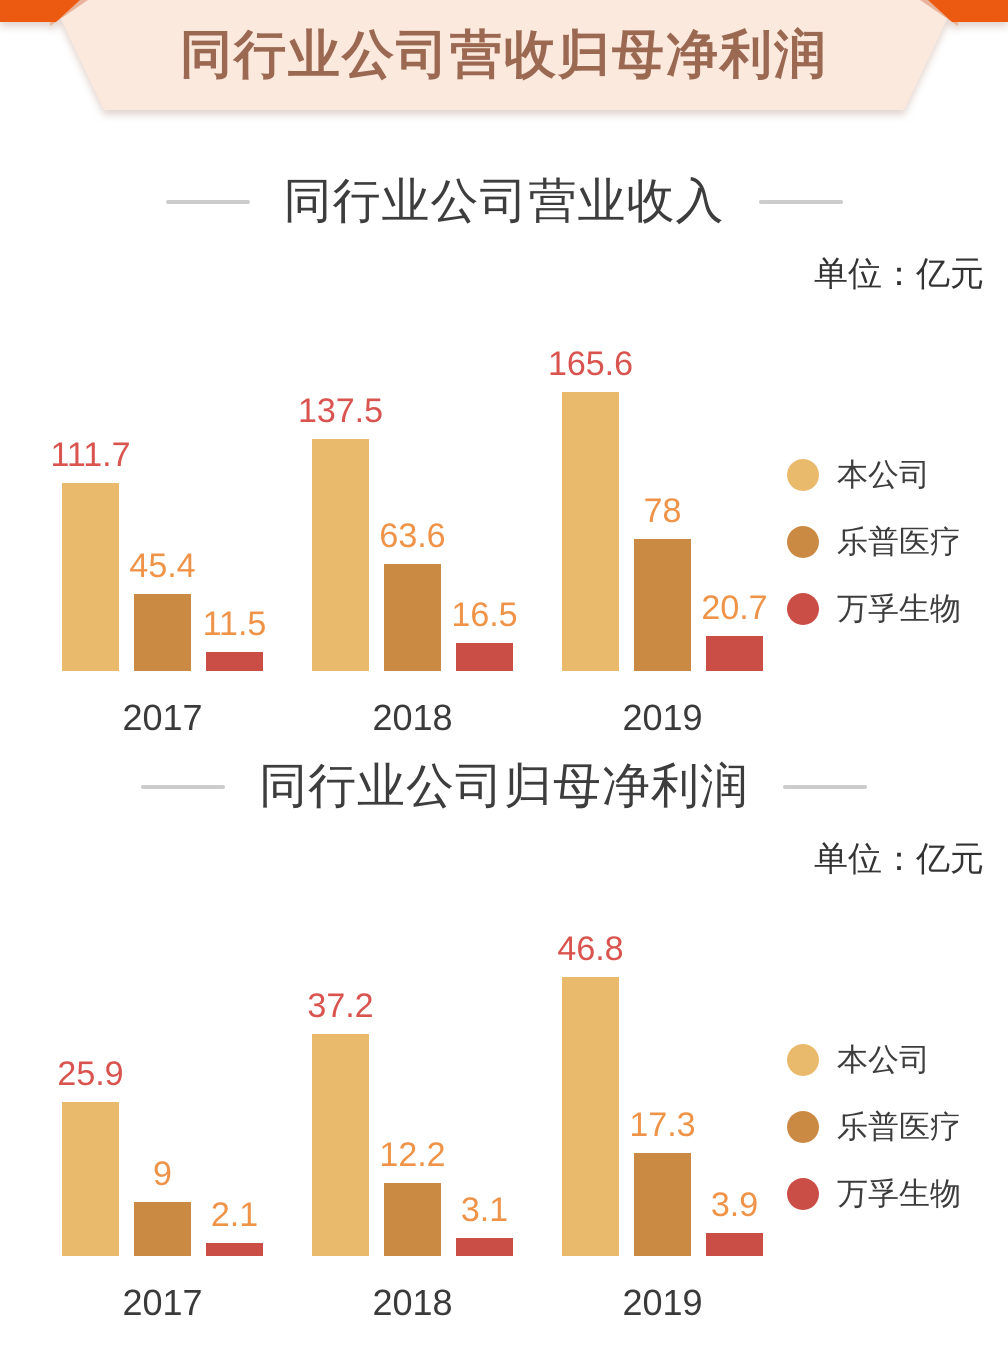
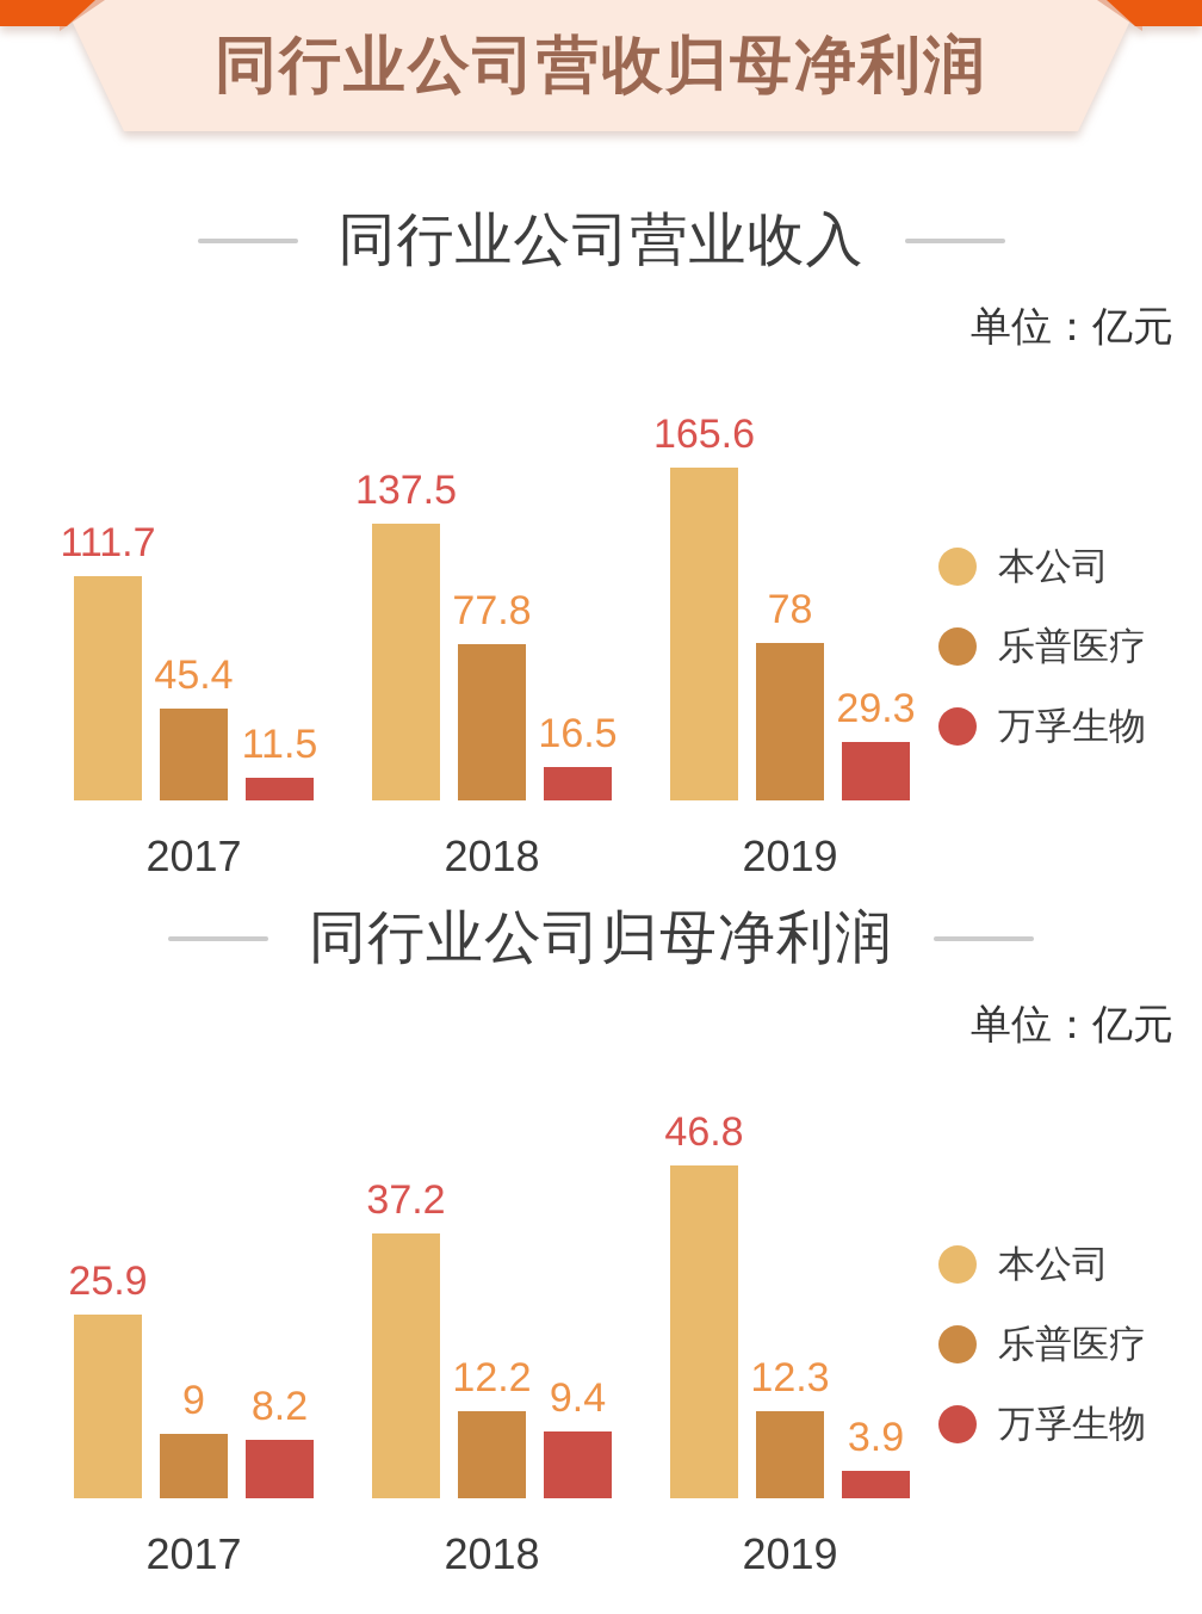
同行业公司营业收入/乐普医疗/2018: 63.6 -> 77.8
同行业公司营业收入/万孚生物/2019: 20.7 -> 29.3
同行业公司归母净利润/万孚生物/2017: 2.1 -> 8.2
同行业公司归母净利润/万孚生物/2018: 3.1 -> 9.4
同行业公司归母净利润/乐普医疗/2019: 17.3 -> 12.3
